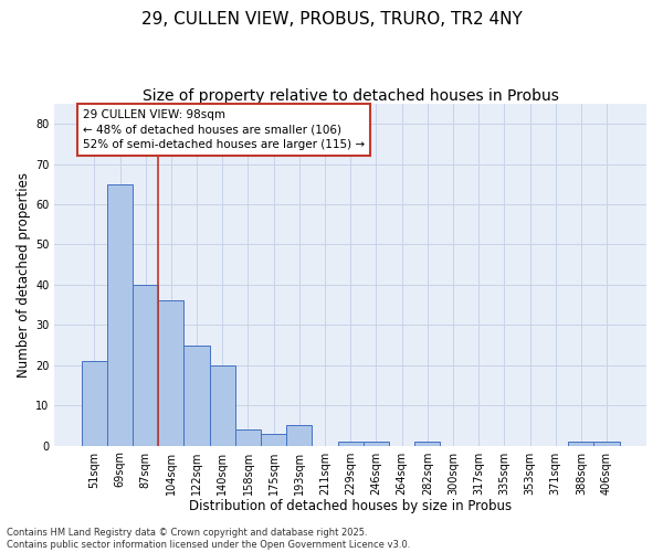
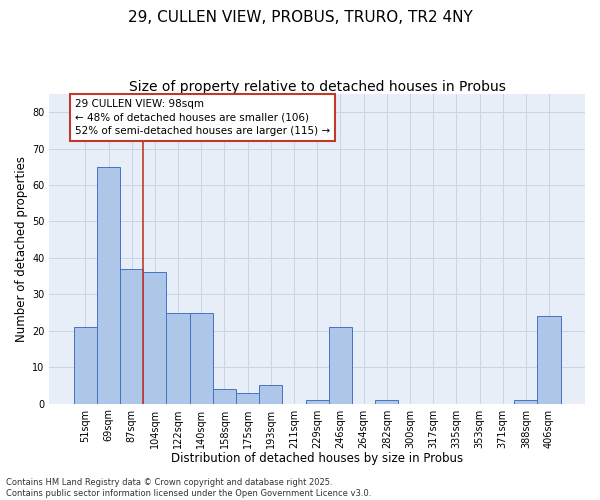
87sqm: 40 -> 37
140sqm: 20 -> 25
246sqm: 1 -> 21
406sqm: 1 -> 24
